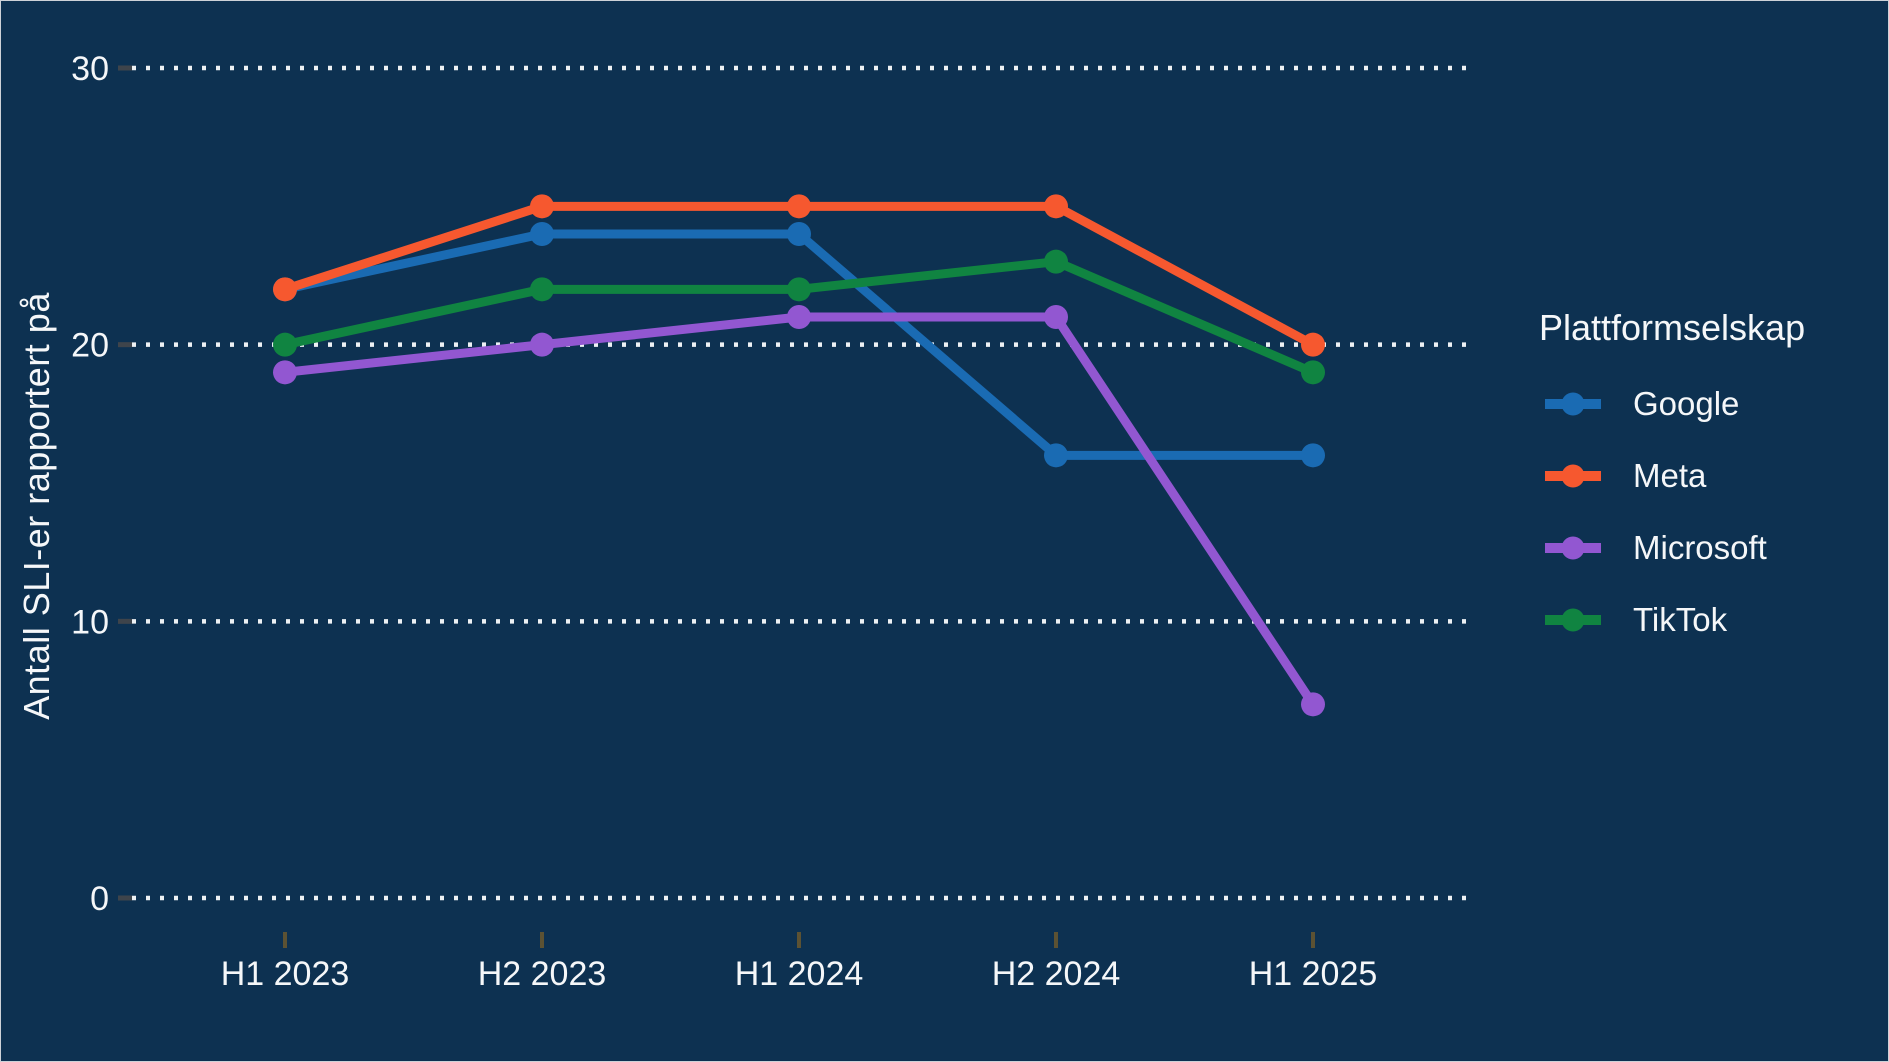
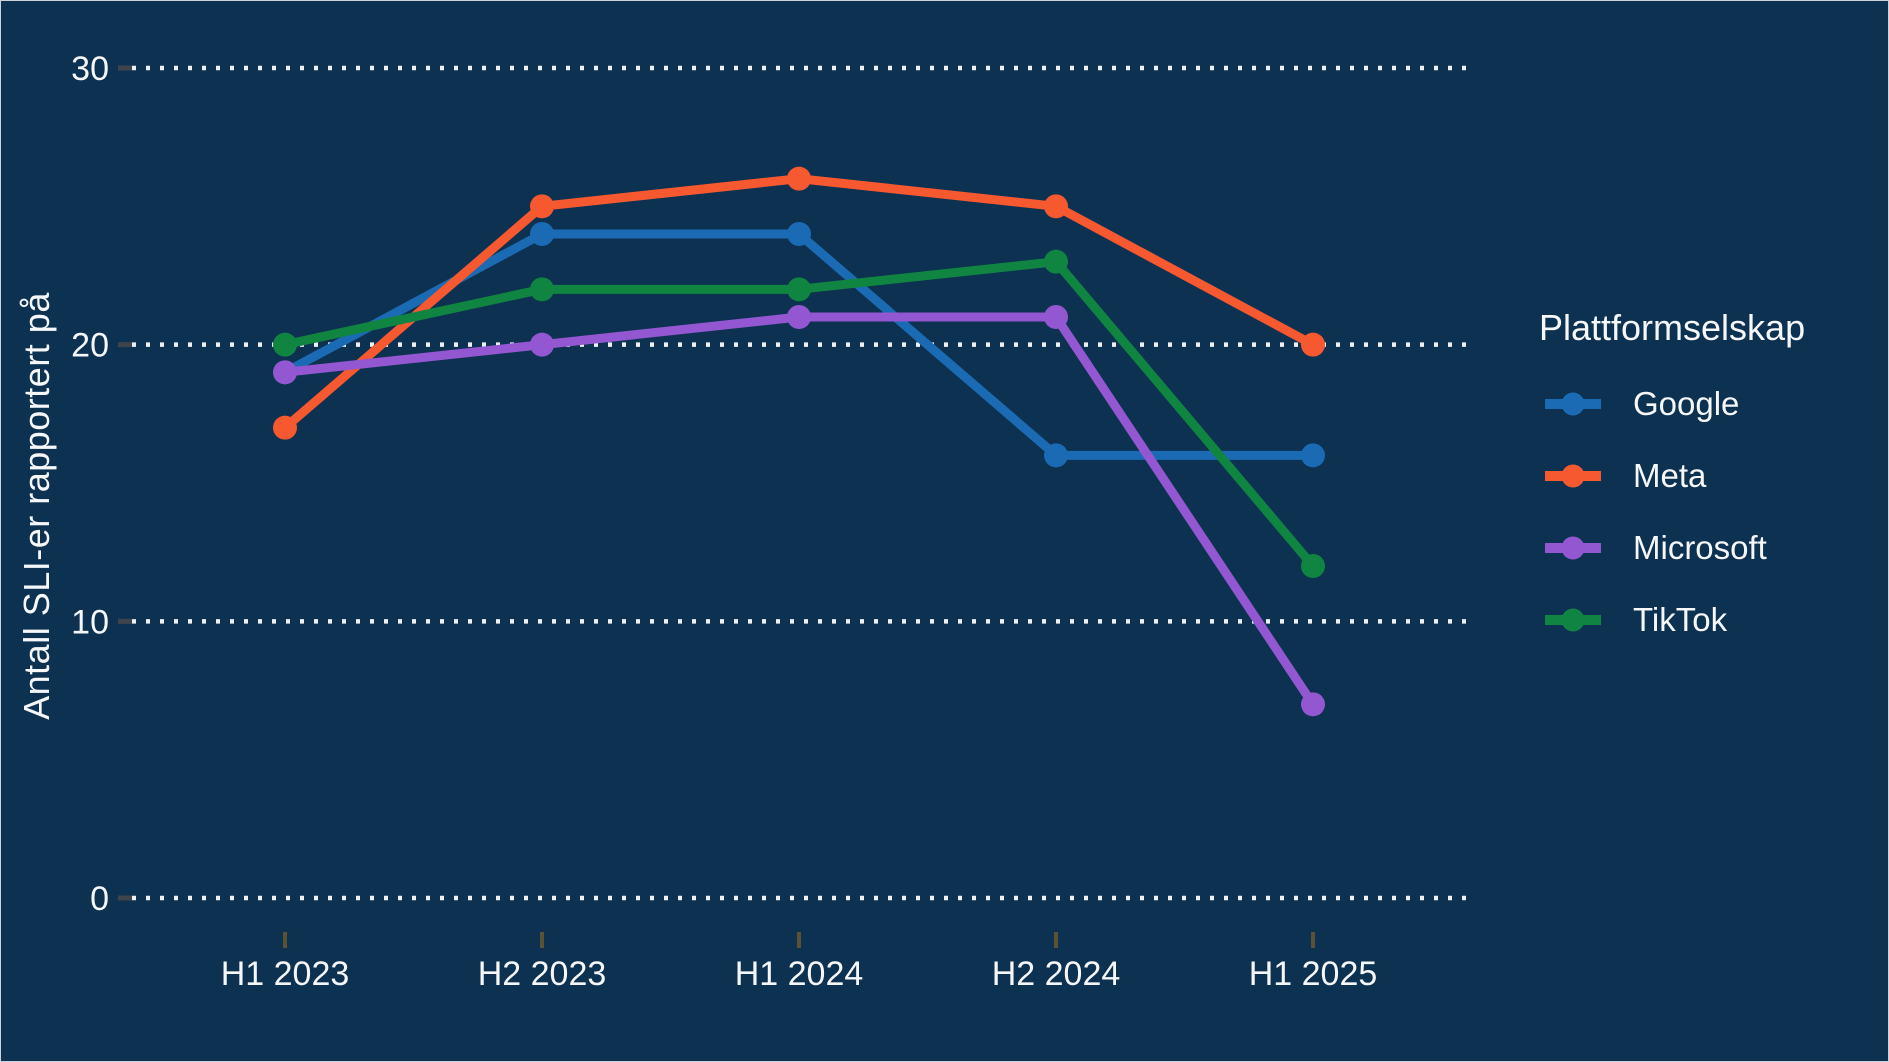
Google/H1 2023: 22 -> 19
Meta/H1 2023: 22 -> 17
Meta/H1 2024: 25 -> 26
TikTok/H1 2025: 19 -> 12
